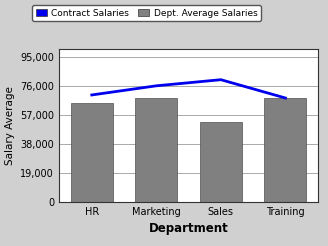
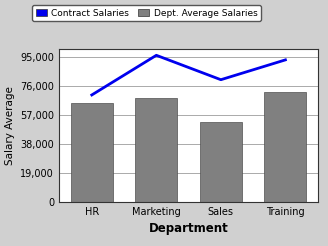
Contract Salaries/Marketing: 76,000 -> 96,000
Dept. Average Salaries/Training: 68,000 -> 72,000
Contract Salaries/Training: 68,000 -> 93,000
